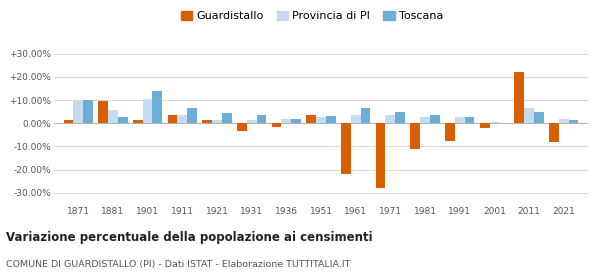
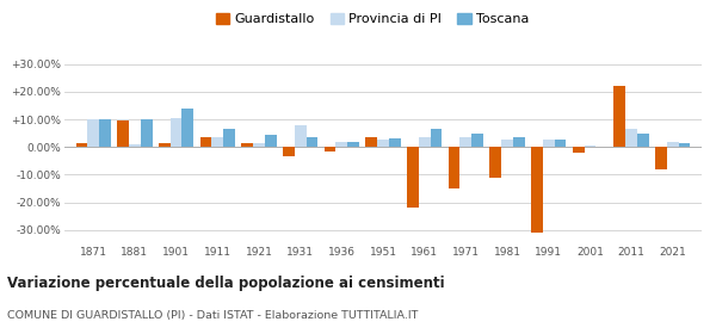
Provincia di PI/1881: 5.5% -> 1.0%
Toscana/1881: 2.5% -> 10.0%
Provincia di PI/1931: 1.5% -> 8.0%
Guardistallo/1971: -28.0% -> -15.0%
Guardistallo/1991: -7.5% -> -31.0%
